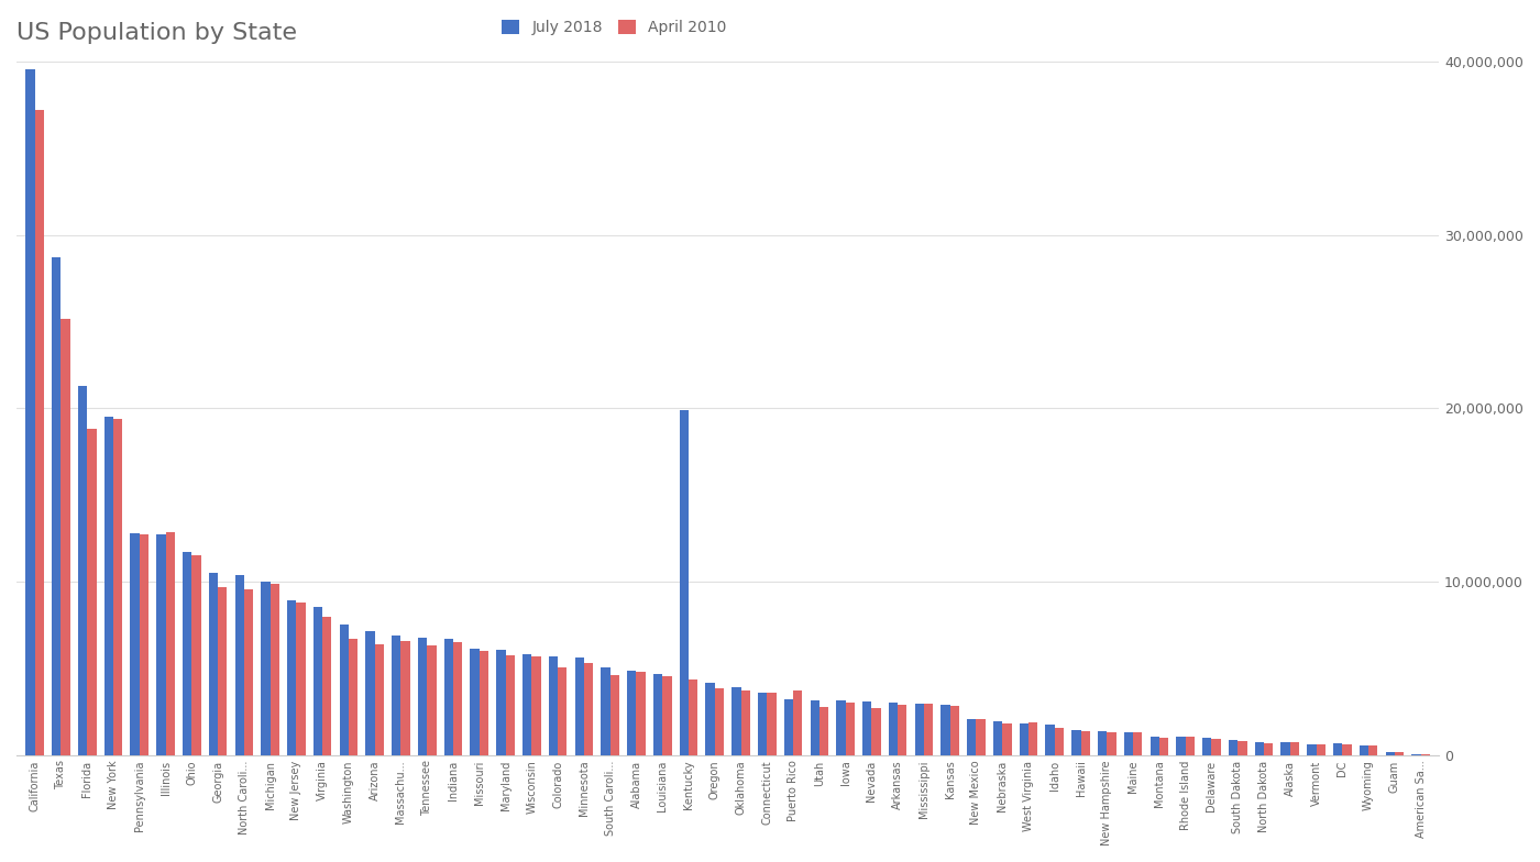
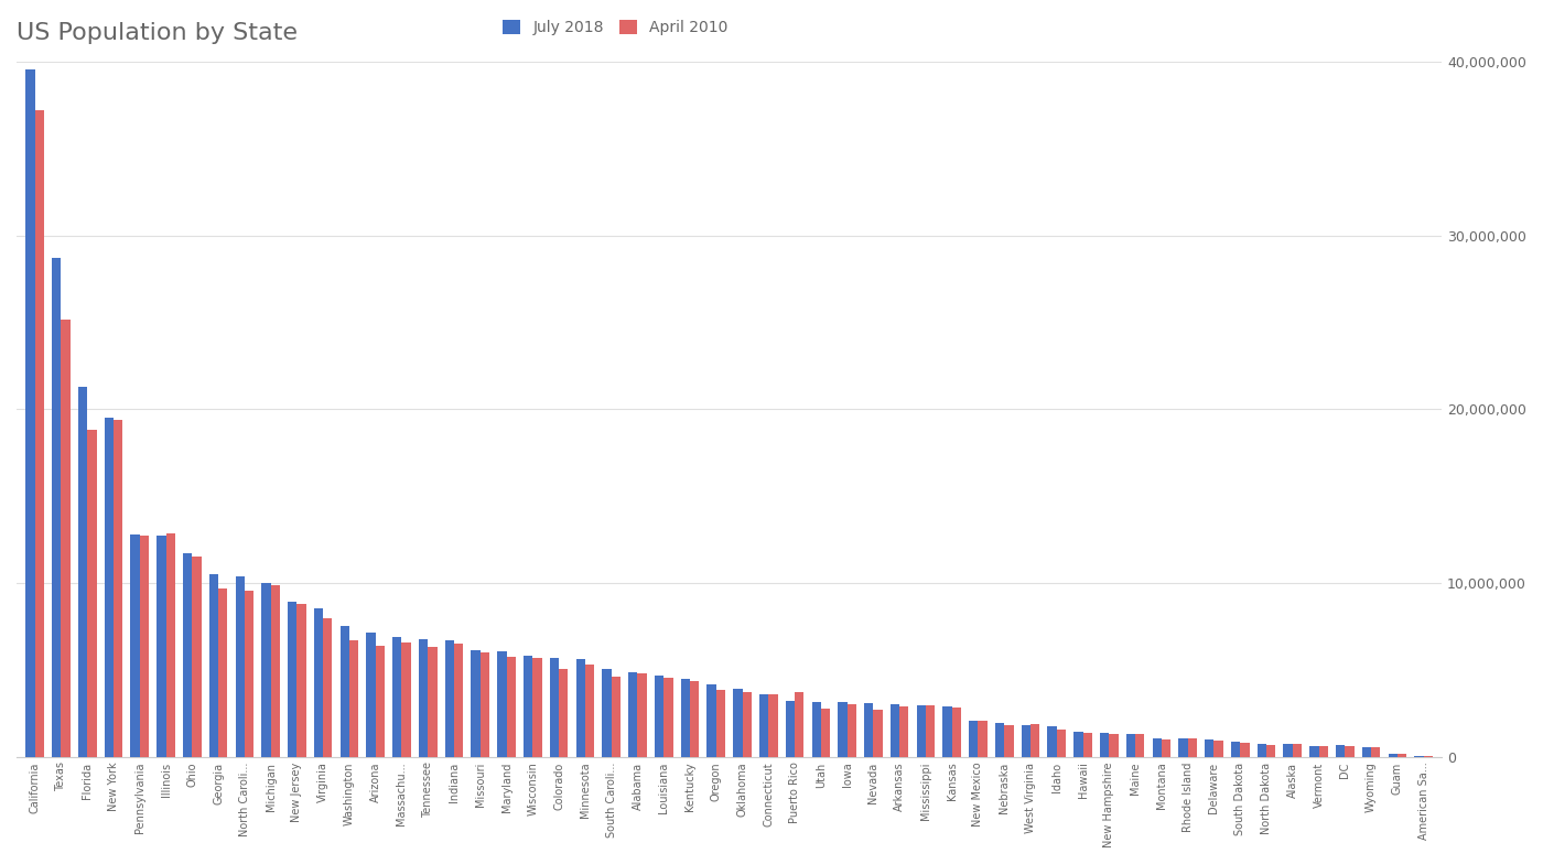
July 2018/Kentucky: 19,900,000 -> 4,500,000
